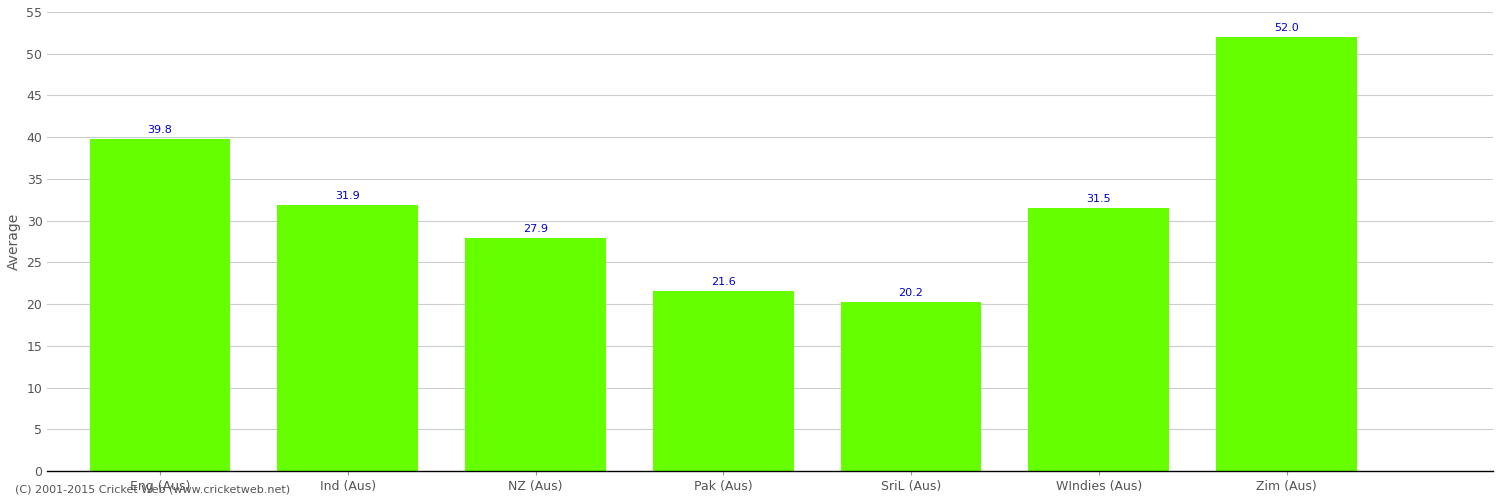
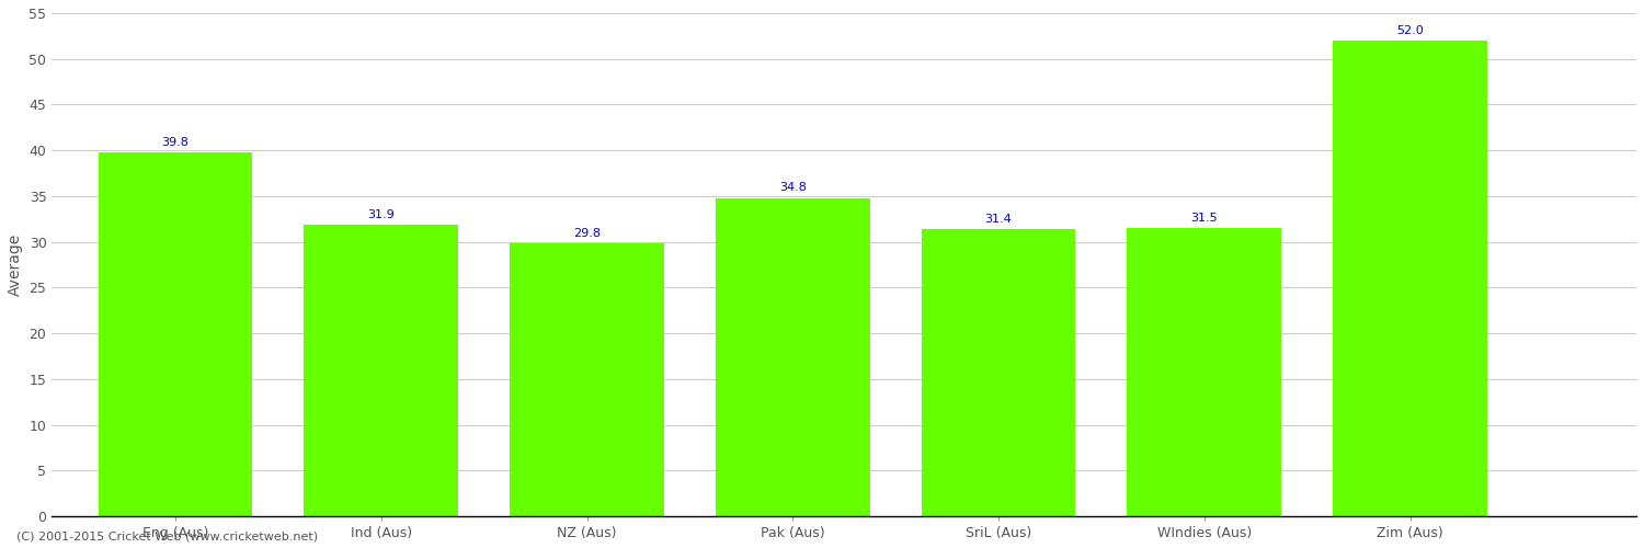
NZ (Aus): 27.9 -> 29.8
Pak (Aus): 21.6 -> 34.8
SriL (Aus): 20.2 -> 31.4
